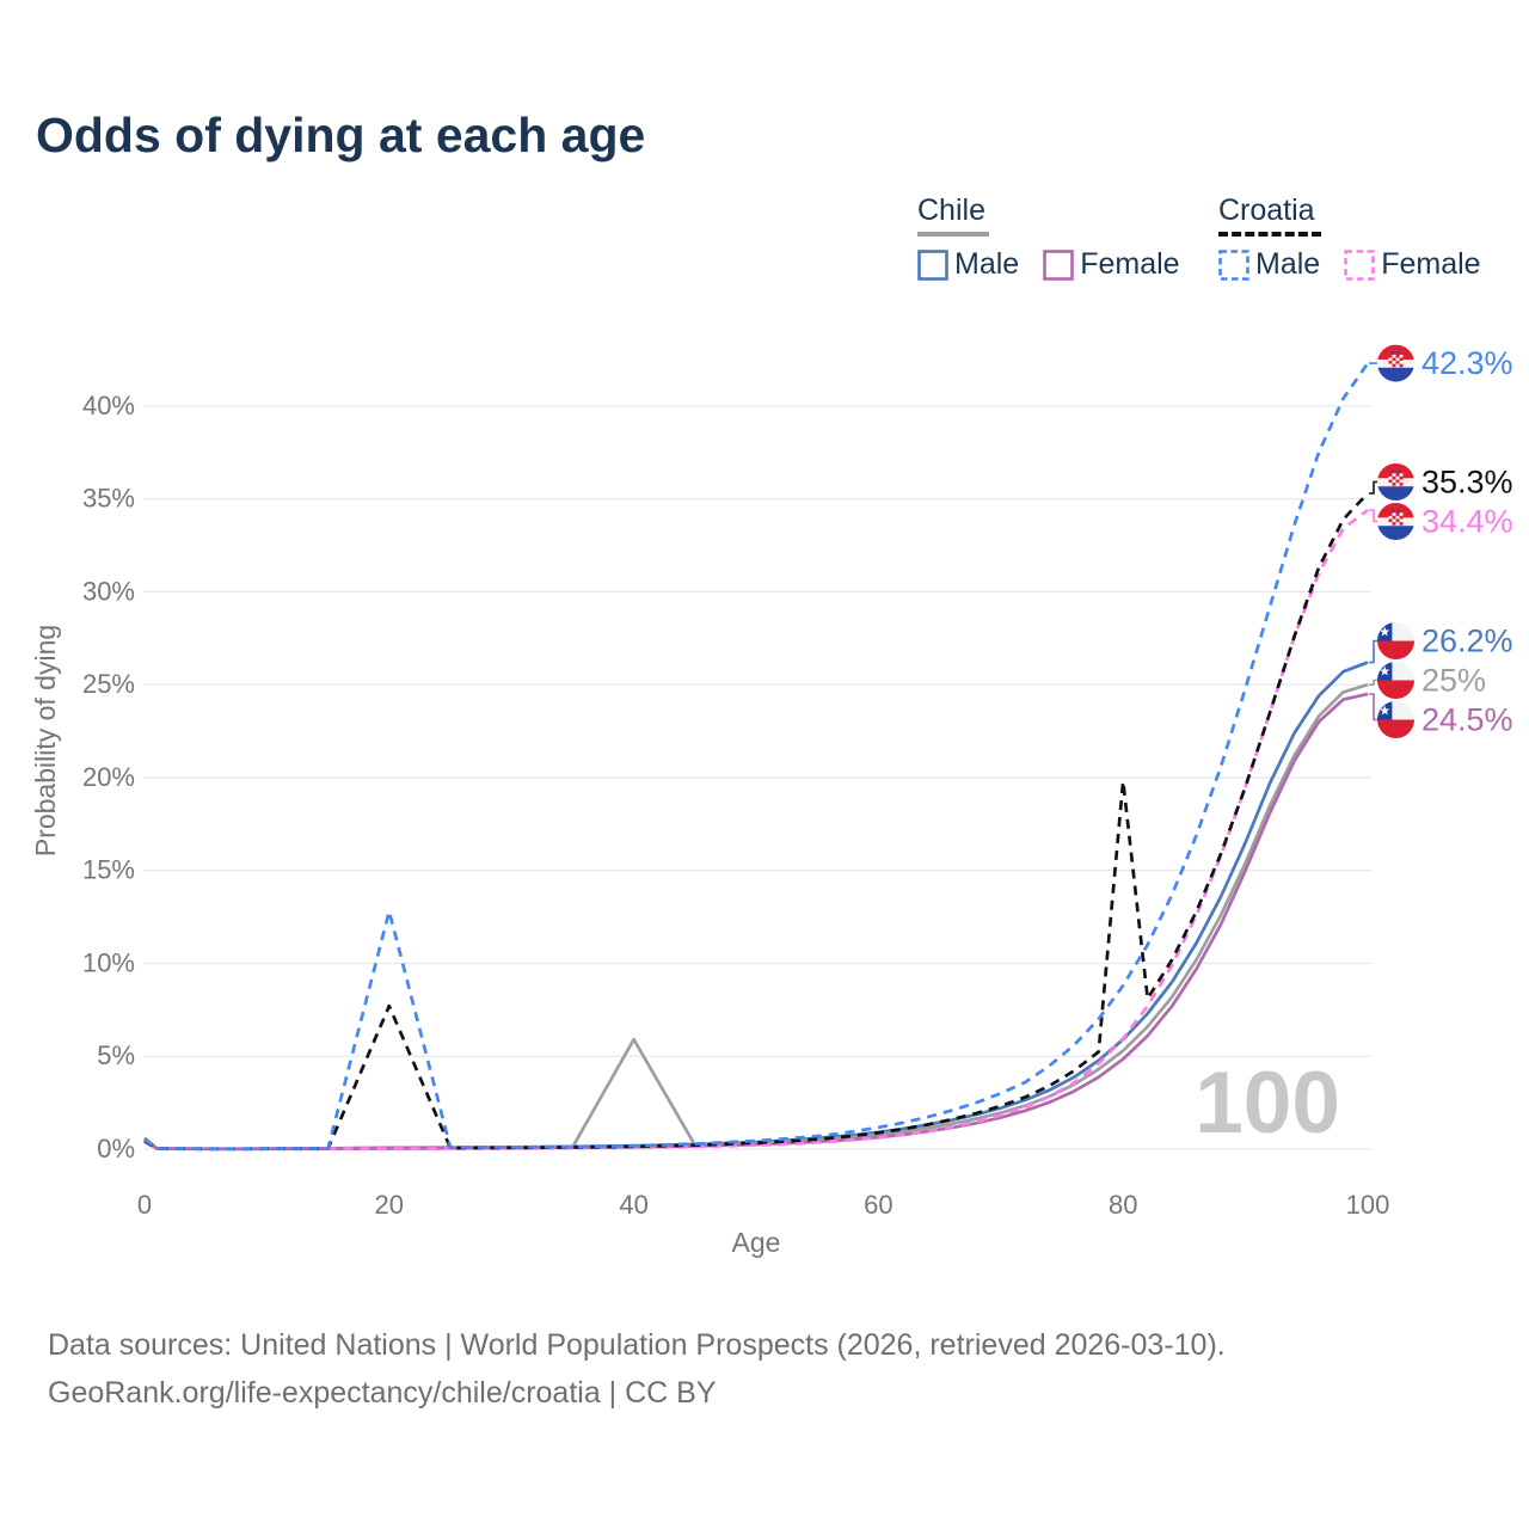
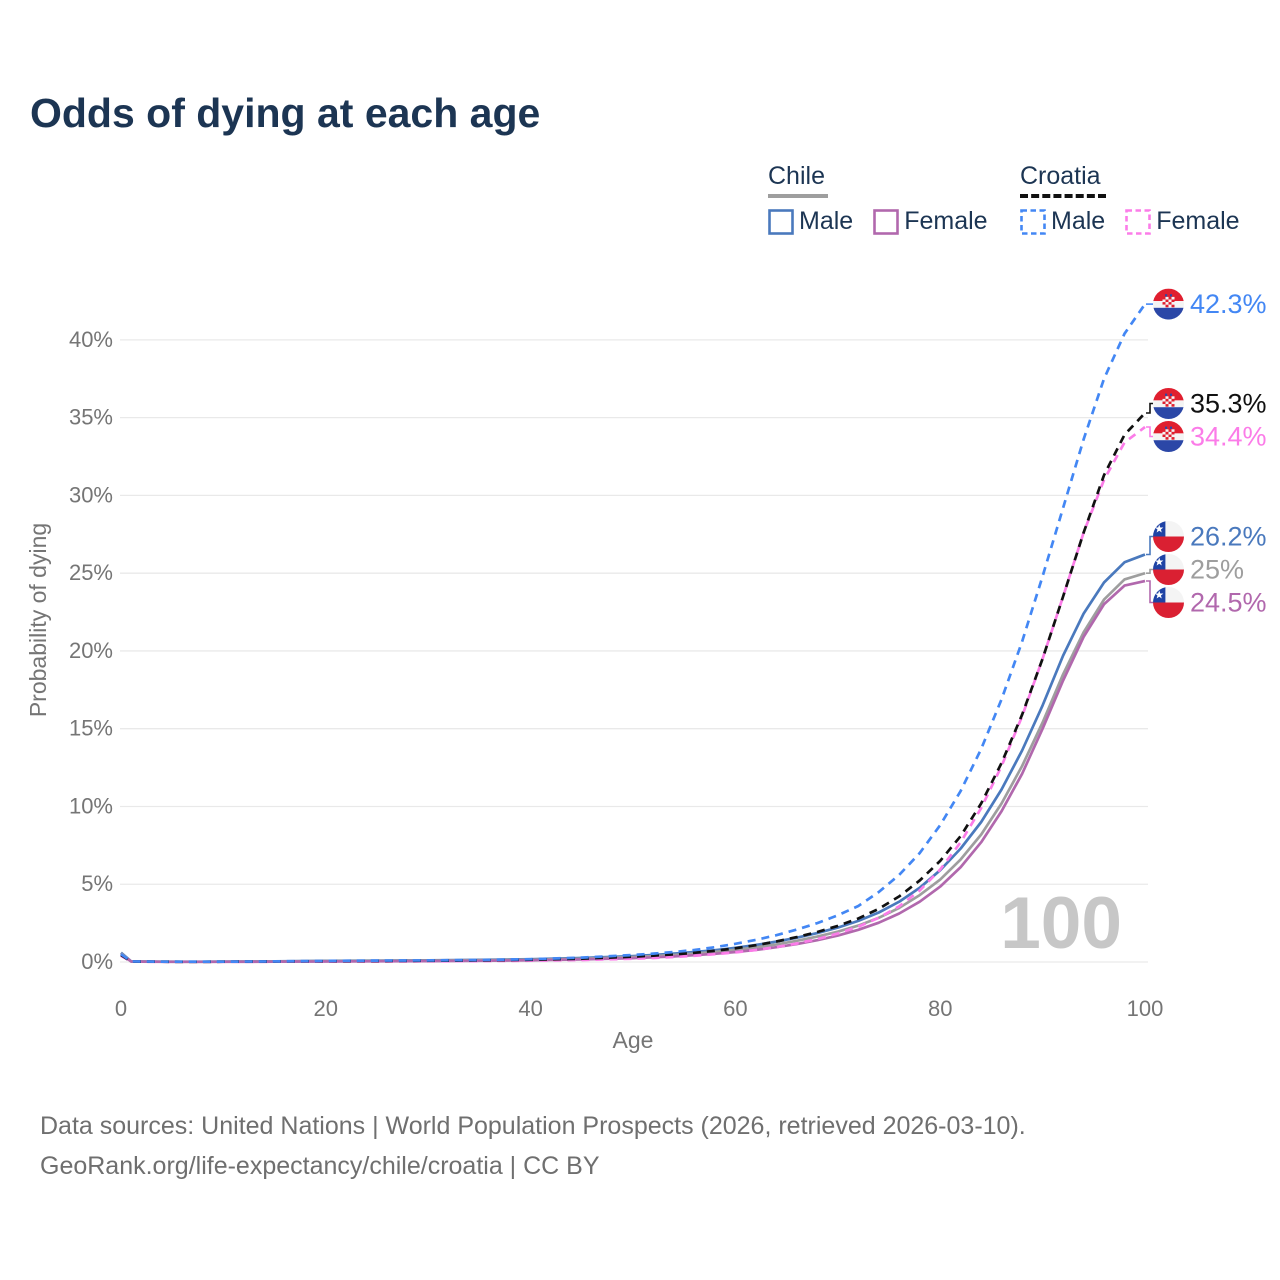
Croatia/20: 7.7% -> 0.1%
Croatia Male/20: 12.8% -> 0.1%
Chile/40: 5.9% -> 0.1%
Croatia/80: 19.8% -> 6.5%
